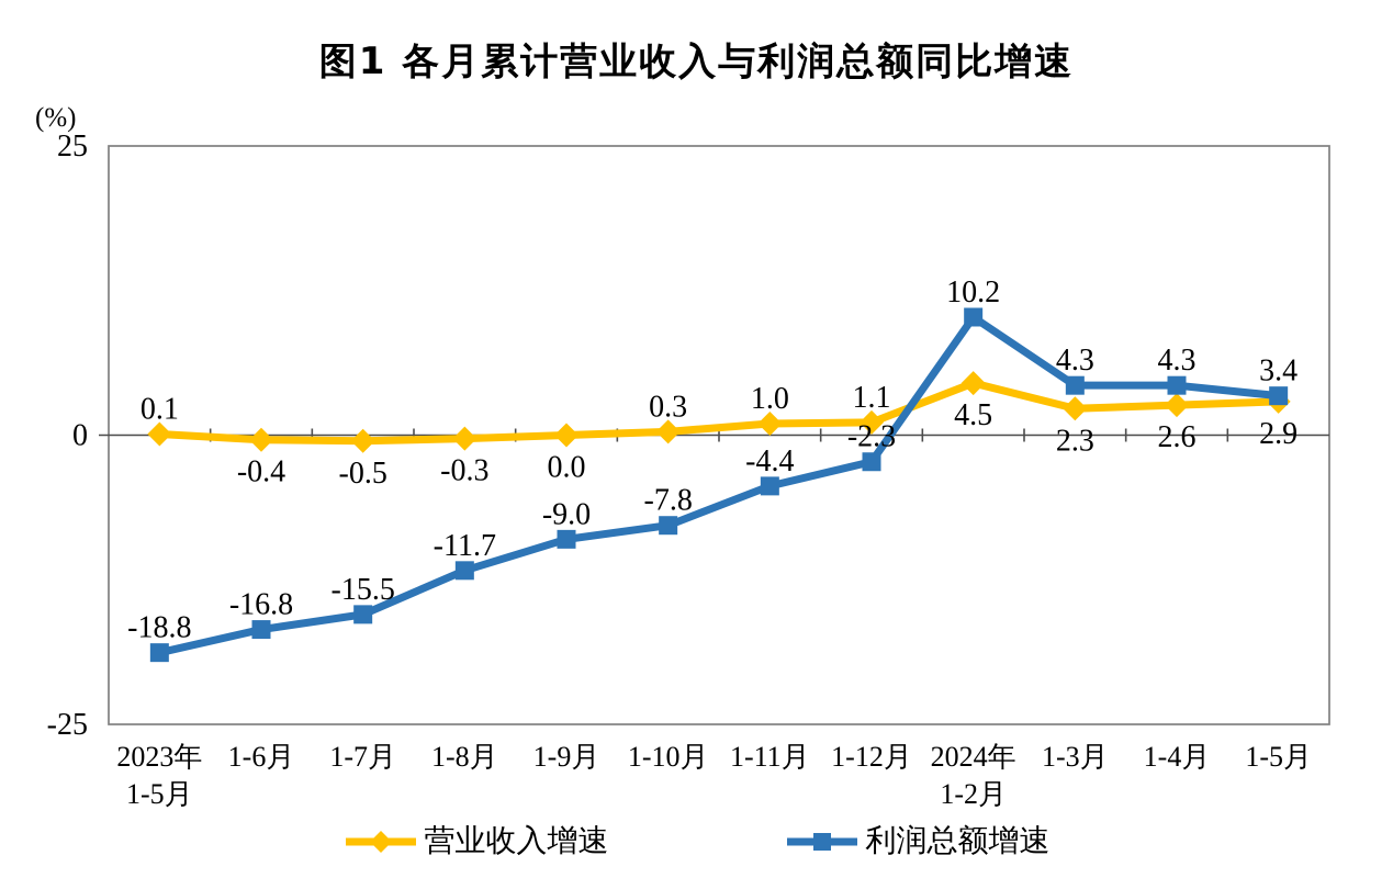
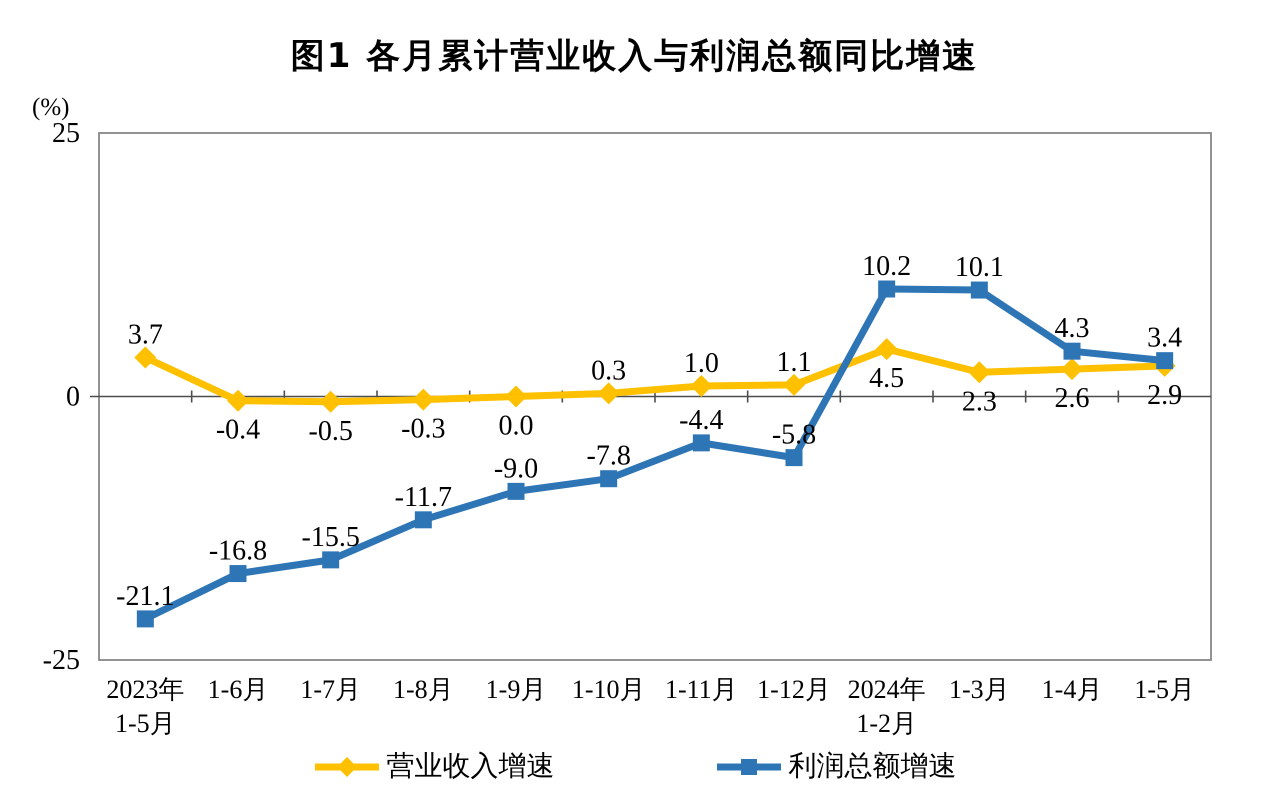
营业收入增速/2023年 1-5月: 0.1 -> 3.7
利润总额增速/2023年 1-5月: -18.8 -> -21.1
利润总额增速/1-12月: -2.3 -> -5.8
利润总额增速/1-3月: 4.3 -> 10.1
